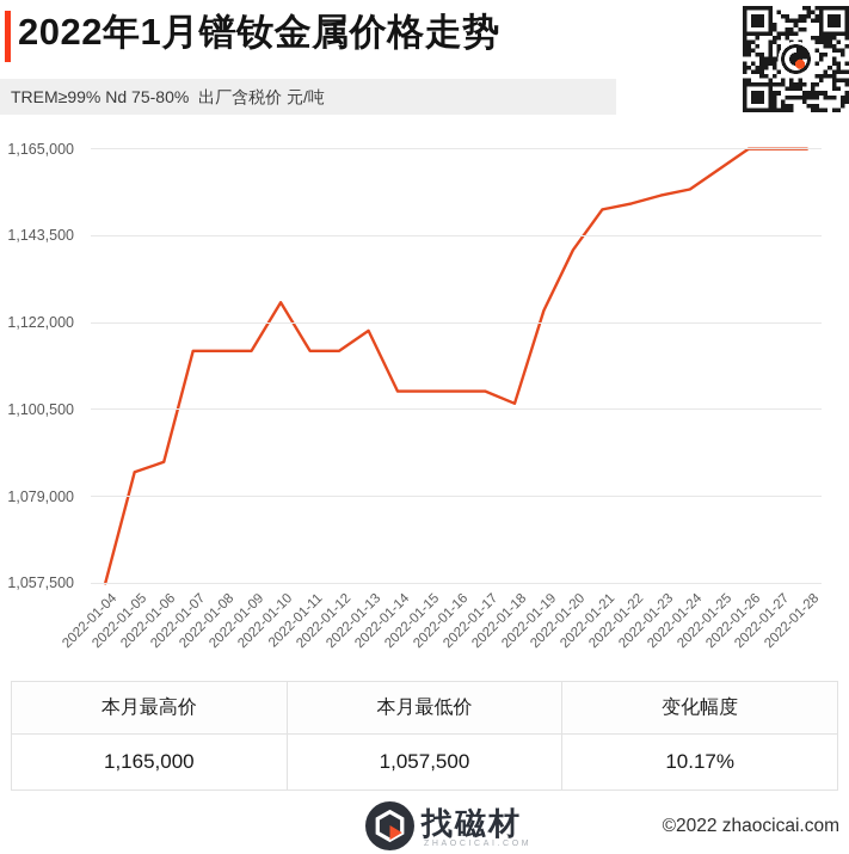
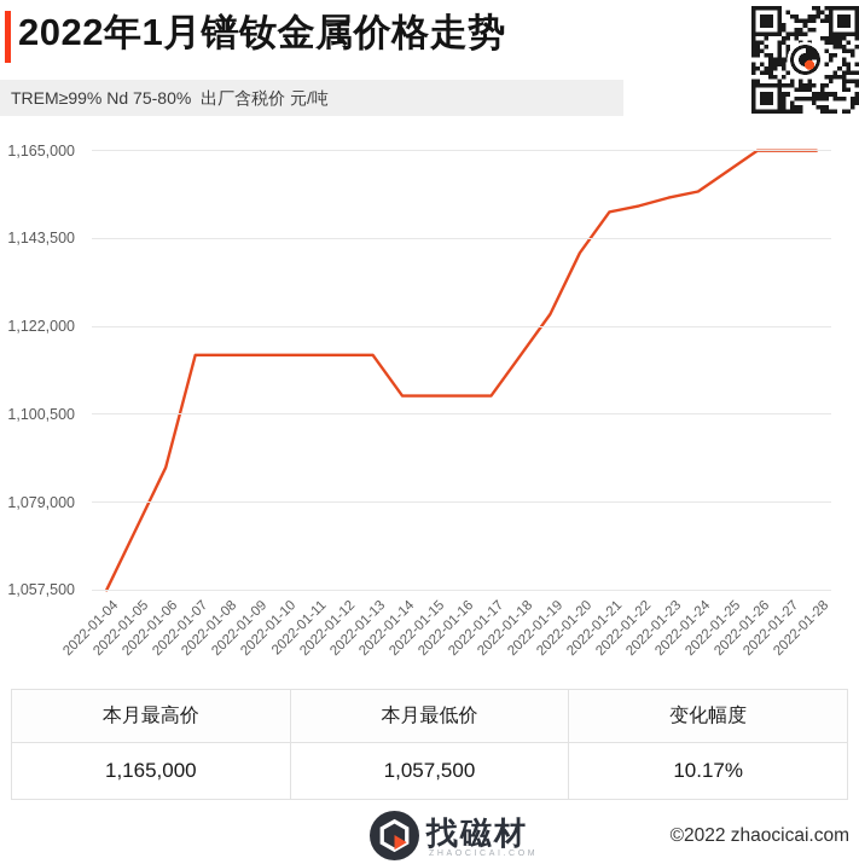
2022-01-05: 1085000 -> 1072000
2022-01-10: 1127000 -> 1115000
2022-01-13: 1120000 -> 1115000
2022-01-18: 1102000 -> 1115000
